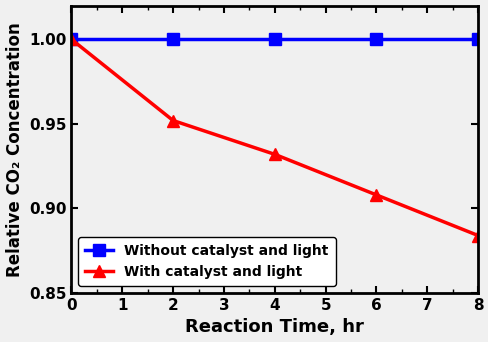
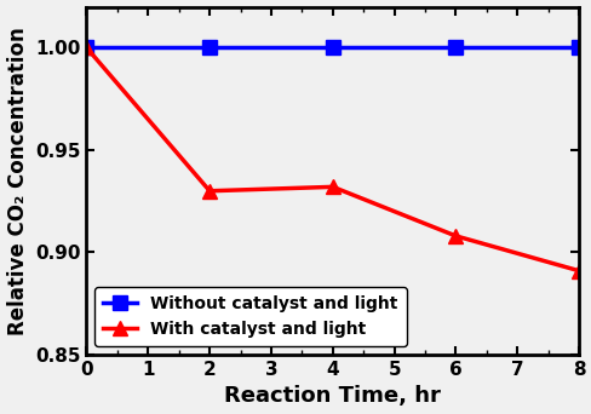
With catalyst and light/2: 0.952 -> 0.930
With catalyst and light/8: 0.884 -> 0.891
